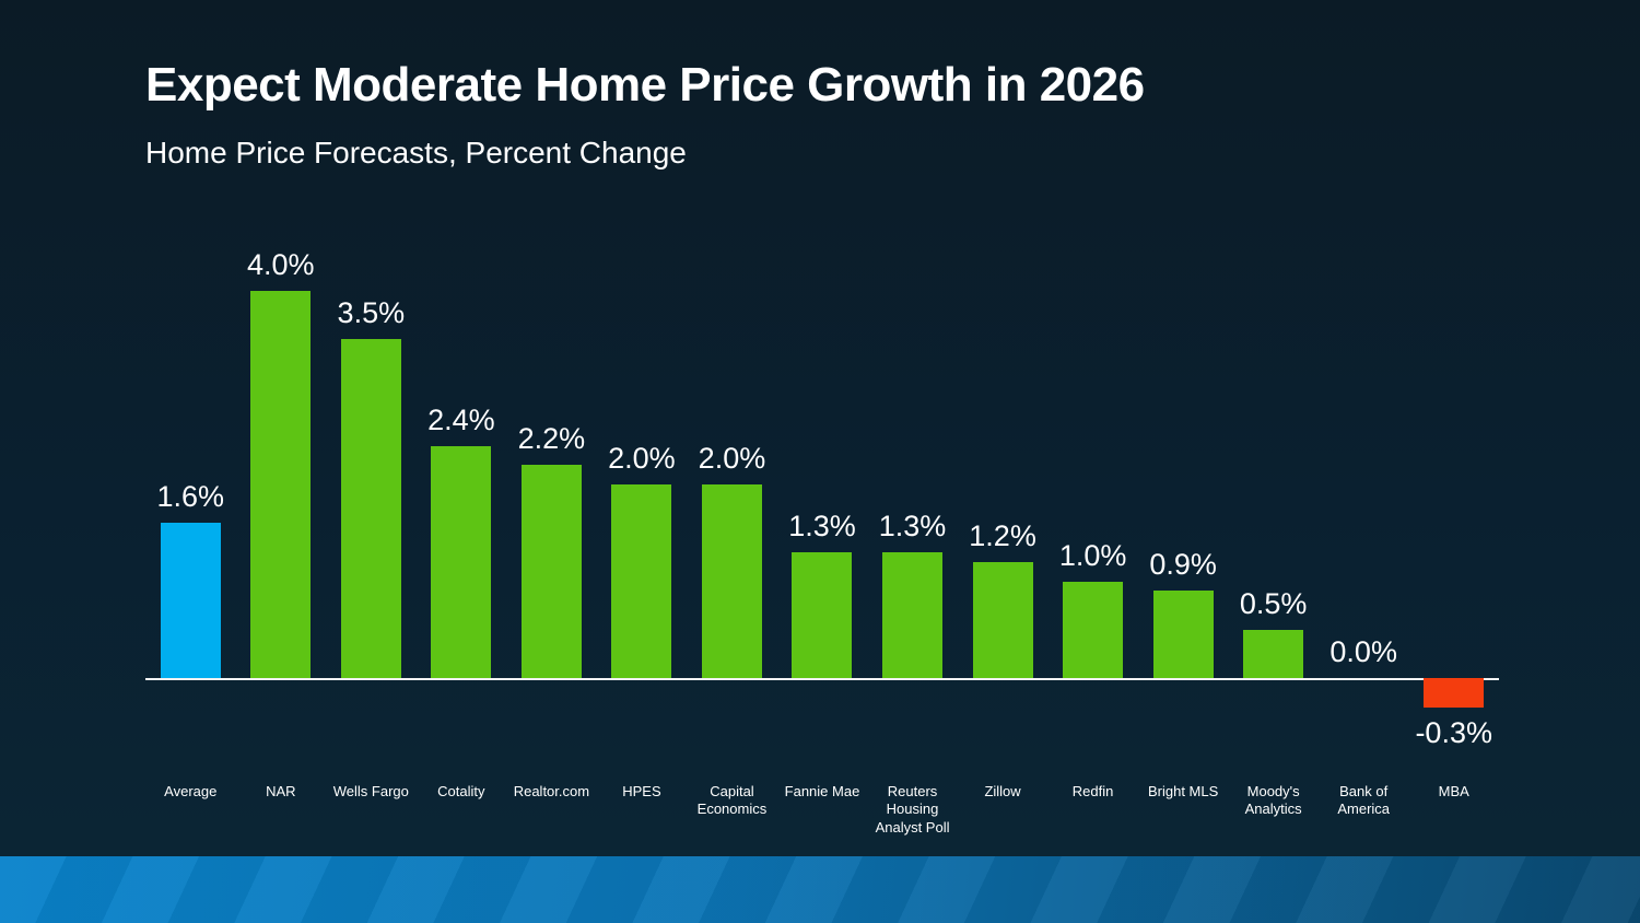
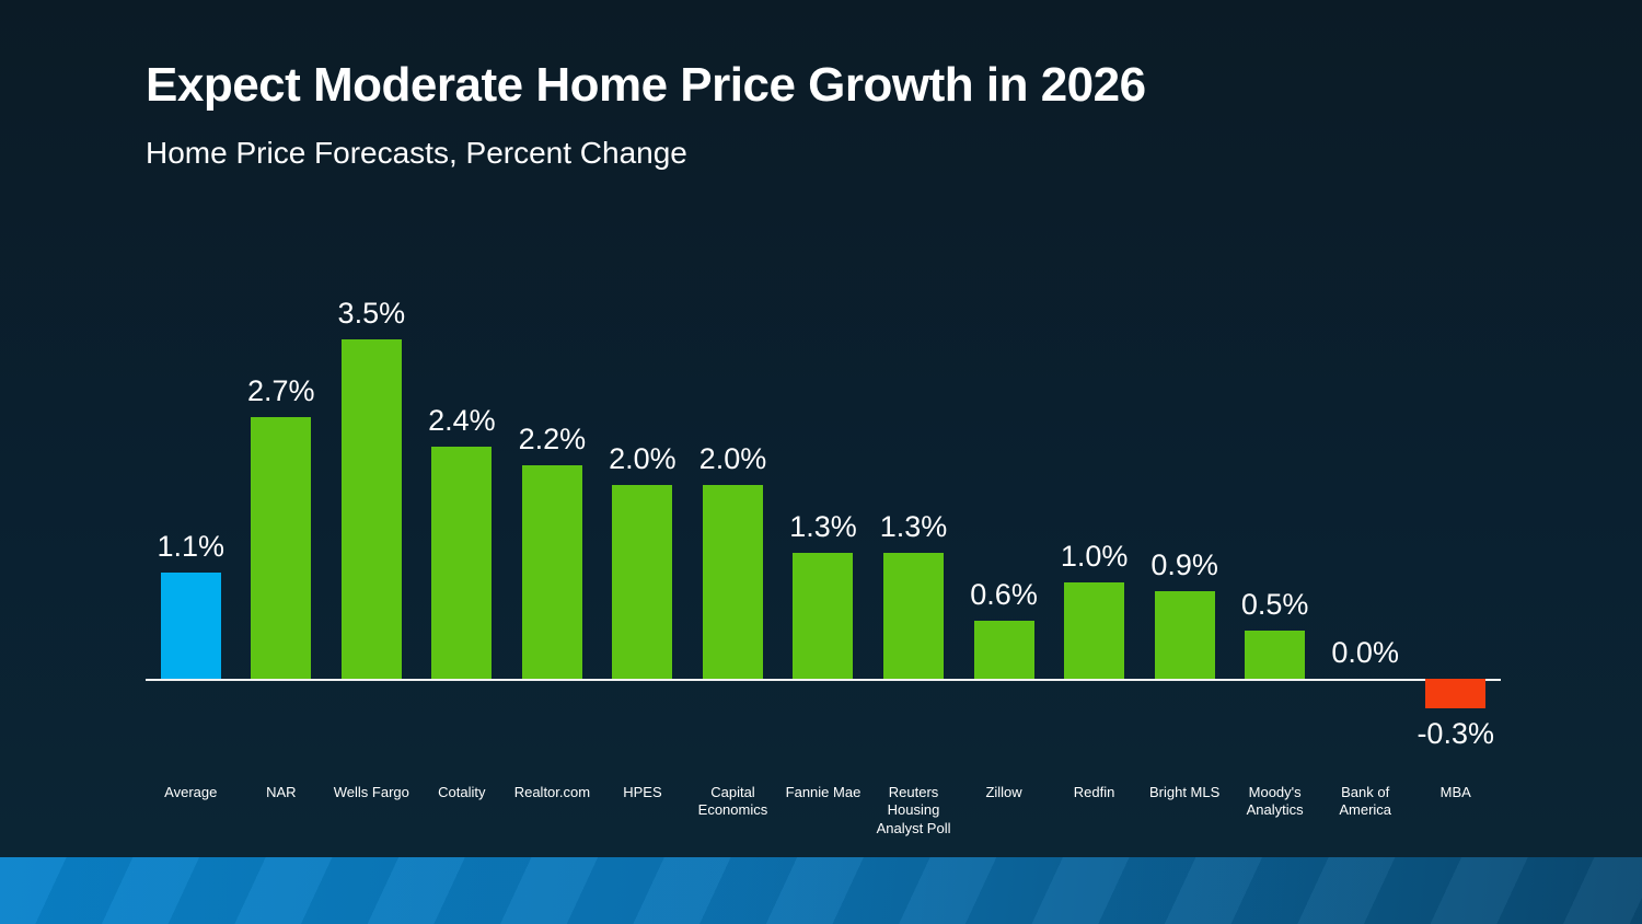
Average: 1.6% -> 1.1%
NAR: 4.0% -> 2.7%
Zillow: 1.2% -> 0.6%
